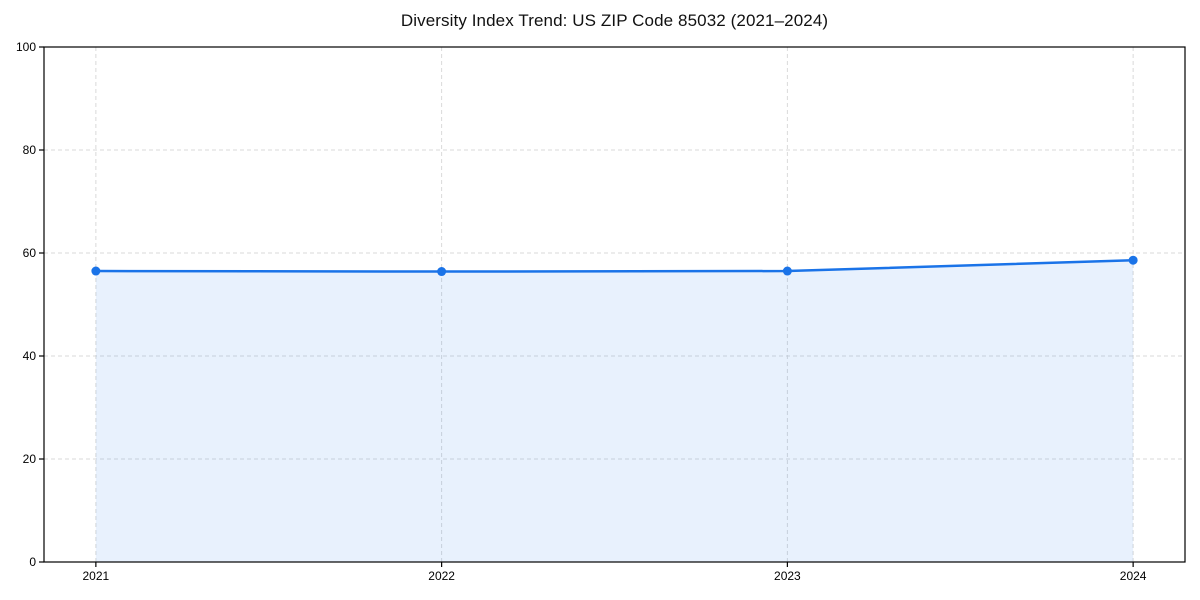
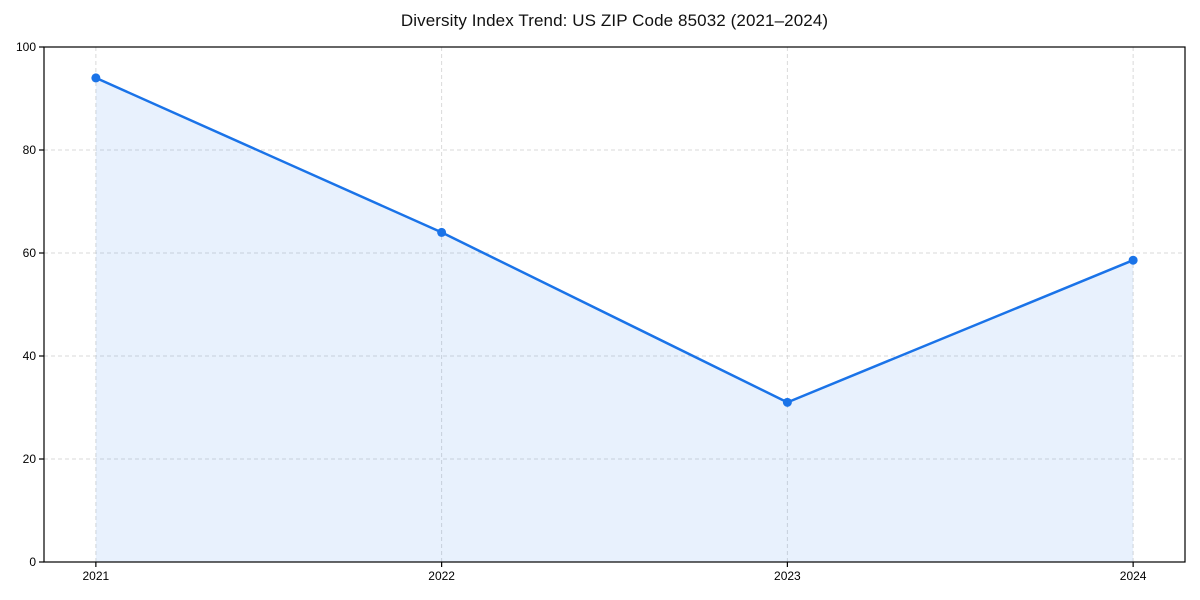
2021: 56 -> 94
2022: 56 -> 64
2023: 56 -> 31
